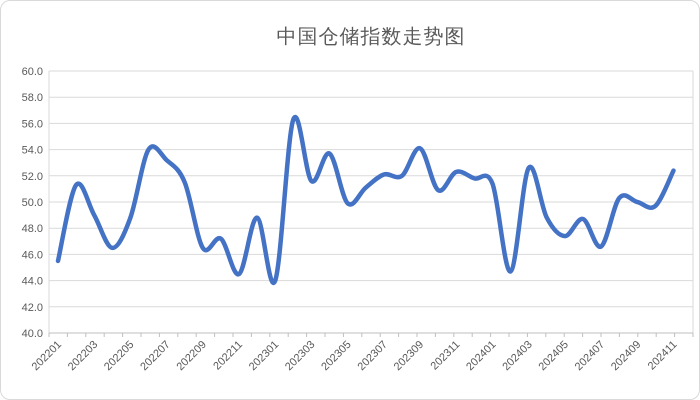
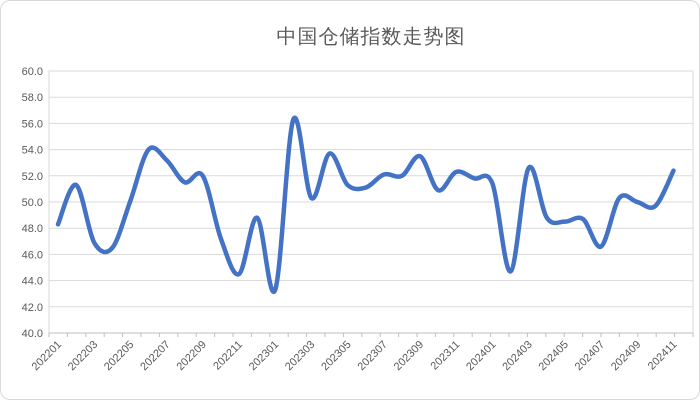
202201: 45.5 -> 48.3
202203: 49.0 -> 46.9
202205: 48.8 -> 50.1
202209: 46.5 -> 52.0
202301: 44.0 -> 43.3
202303: 51.6 -> 50.3
202305: 49.9 -> 51.3
202309: 54.1 -> 53.5
202405: 47.4 -> 48.5
